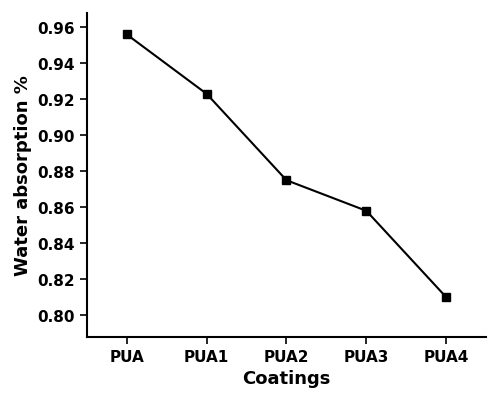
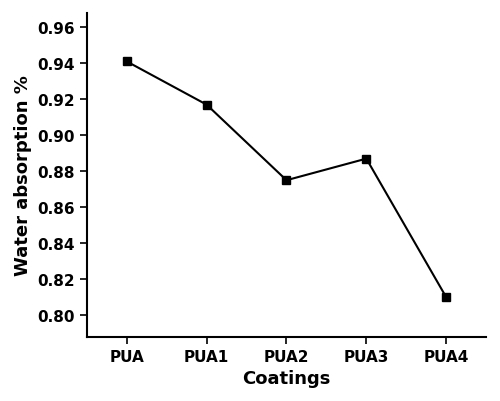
PUA: 0.956 -> 0.941
PUA1: 0.923 -> 0.917
PUA3: 0.858 -> 0.887
